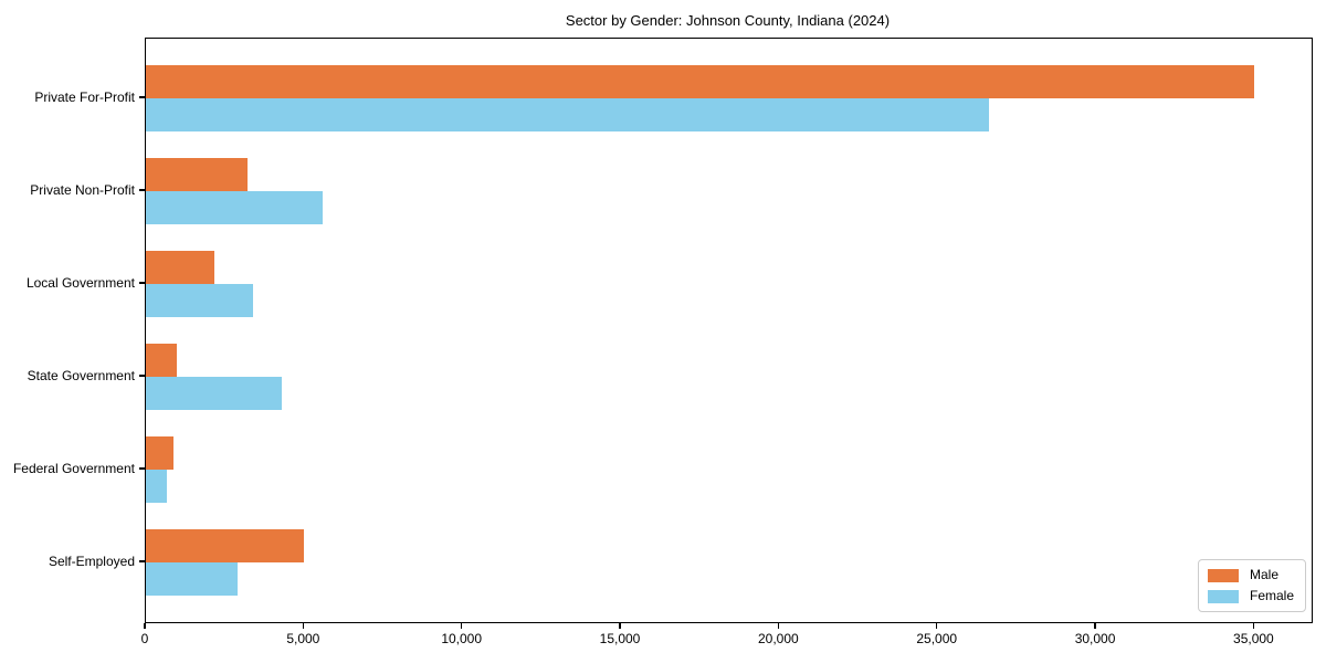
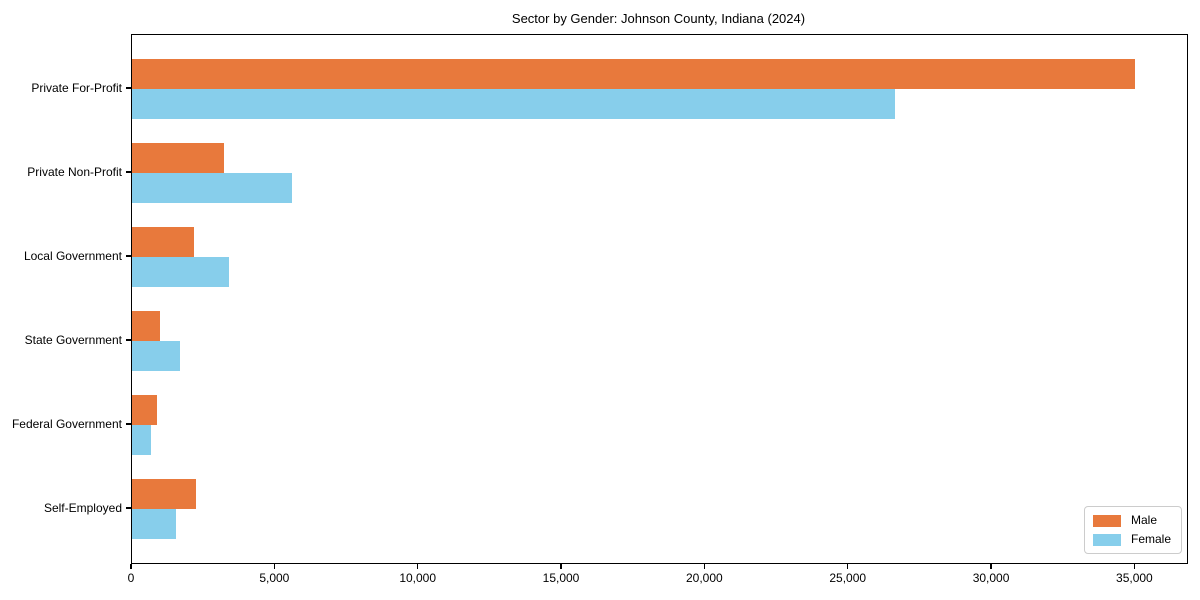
Female/State Government: 4300 -> 1700
Male/Self-Employed: 5000 -> 2200
Female/Self-Employed: 2900 -> 1600
